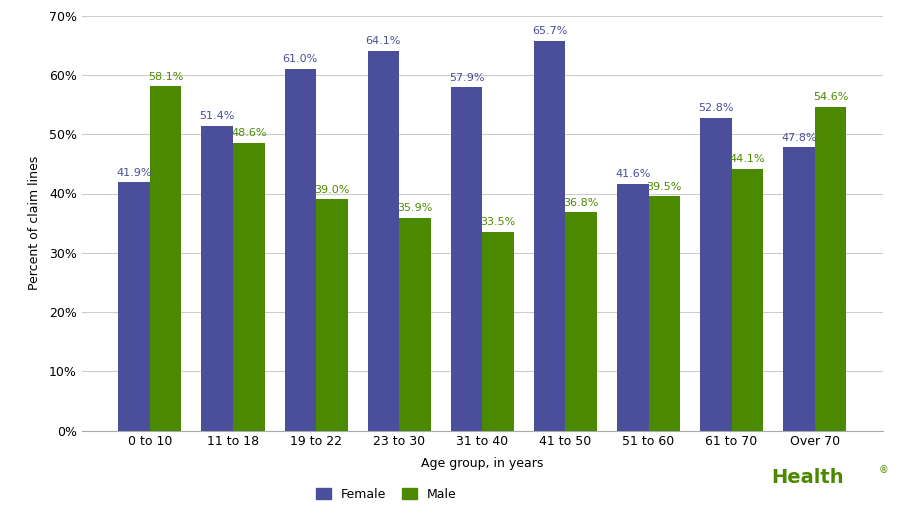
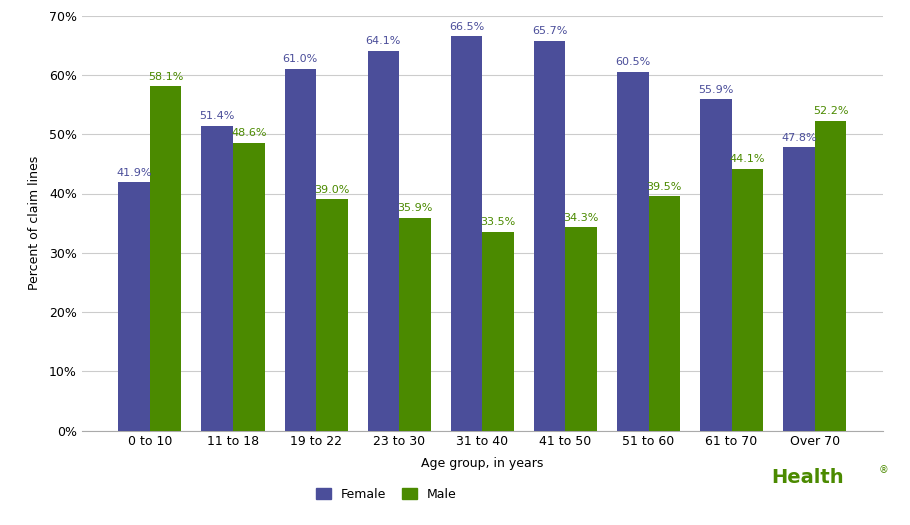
Female/31 to 40: 57.9% -> 66.5%
Male/41 to 50: 36.8% -> 34.3%
Female/51 to 60: 41.6% -> 60.5%
Female/61 to 70: 52.8% -> 55.9%
Male/Over 70: 54.6% -> 52.2%
